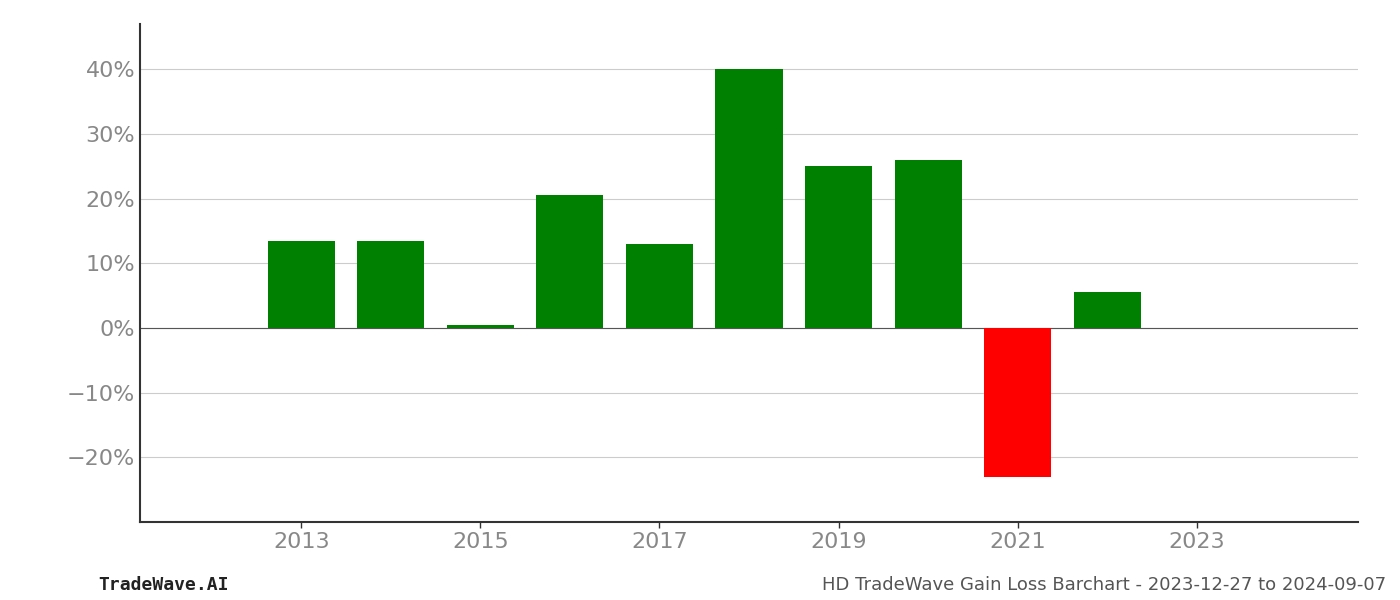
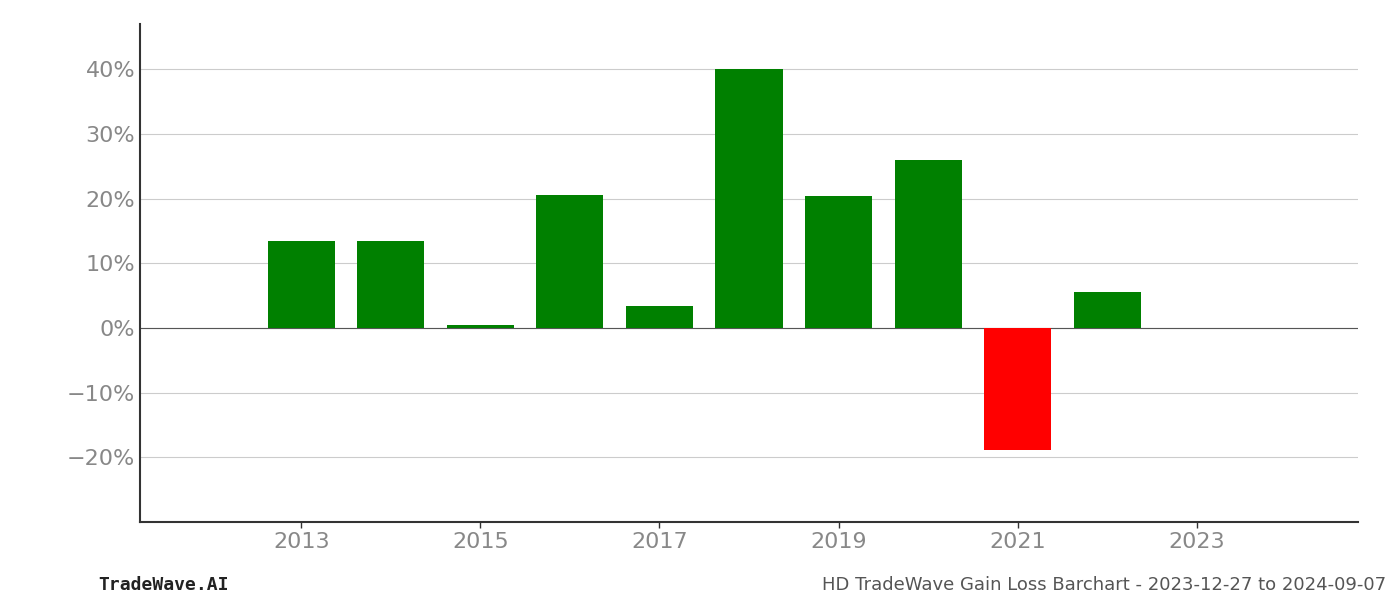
2017: 13.0% -> 3.4%
2019: 25.0% -> 20.4%
2021: -23.0% -> -18.8%
